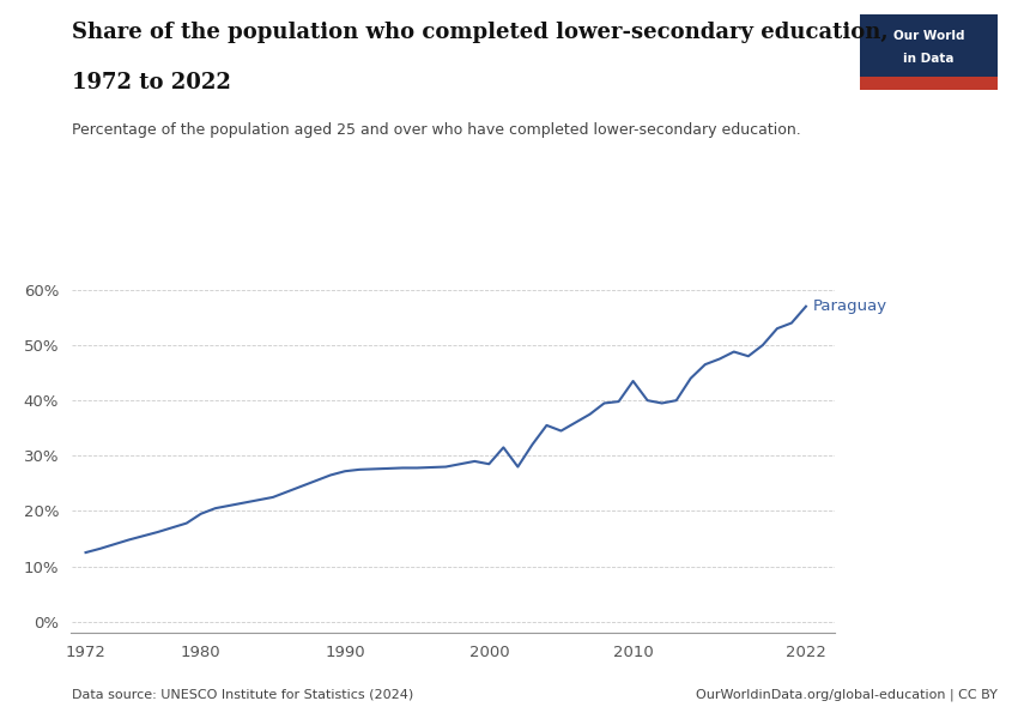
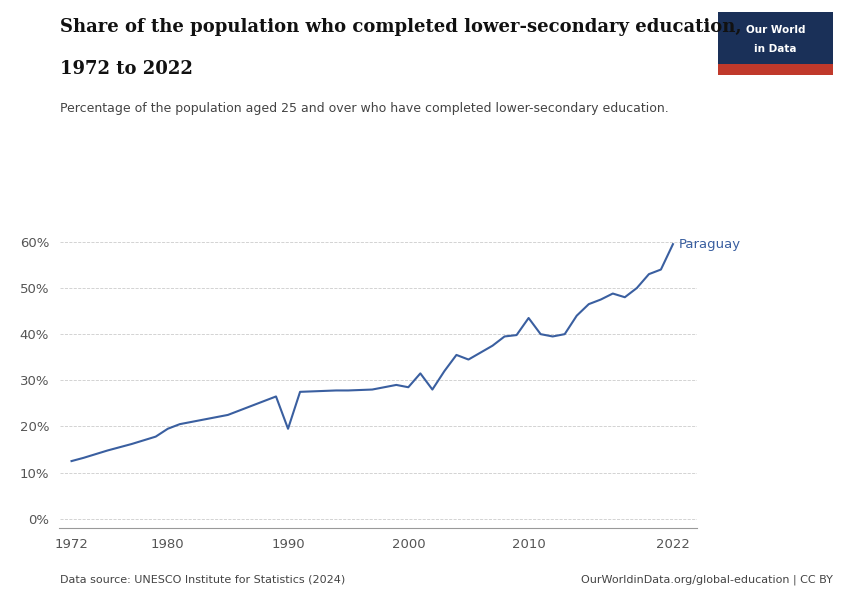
1990: 27.2% -> 19.5%
2022: 57.0% -> 59.5%
